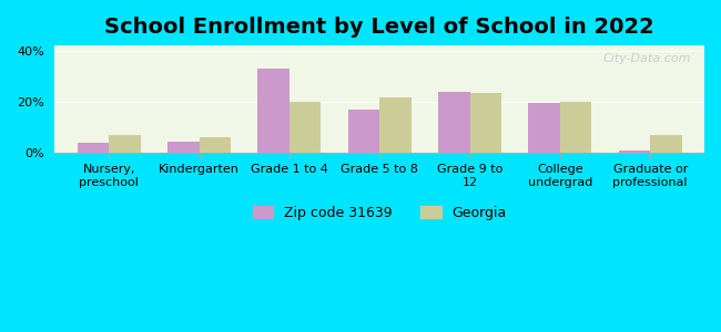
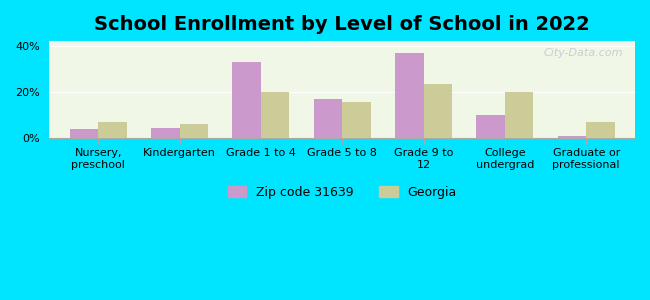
Georgia/Grade 5 to 8: 21.5% -> 15.5%
Zip code 31639/Grade 9 to 12: 24.0% -> 37.0%
Zip code 31639/College undergrad: 19.5% -> 10.0%
